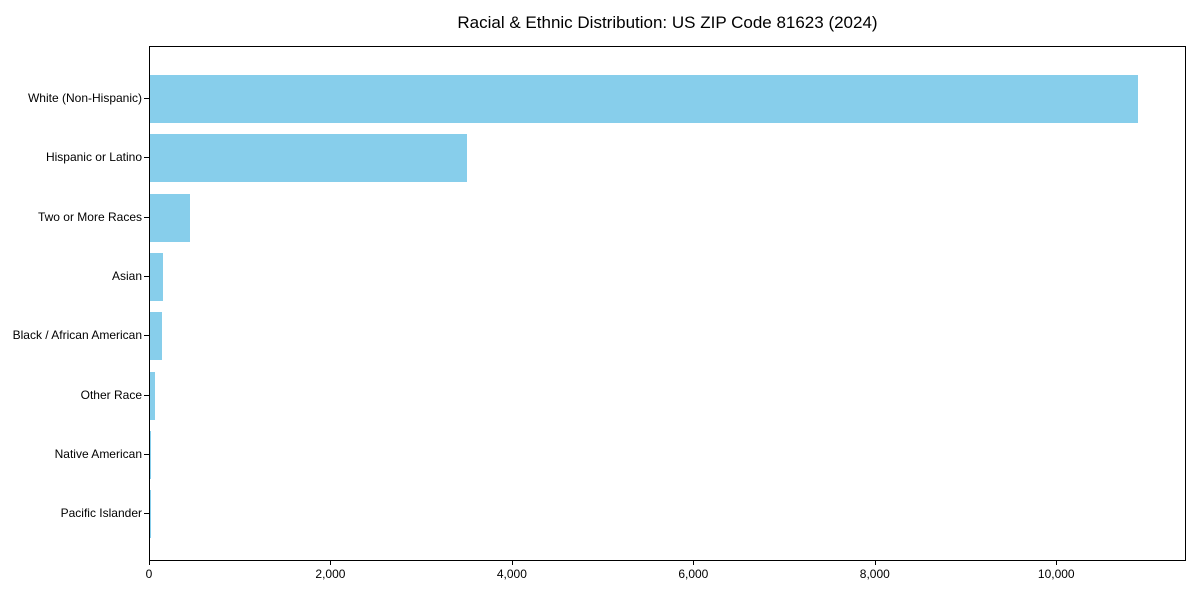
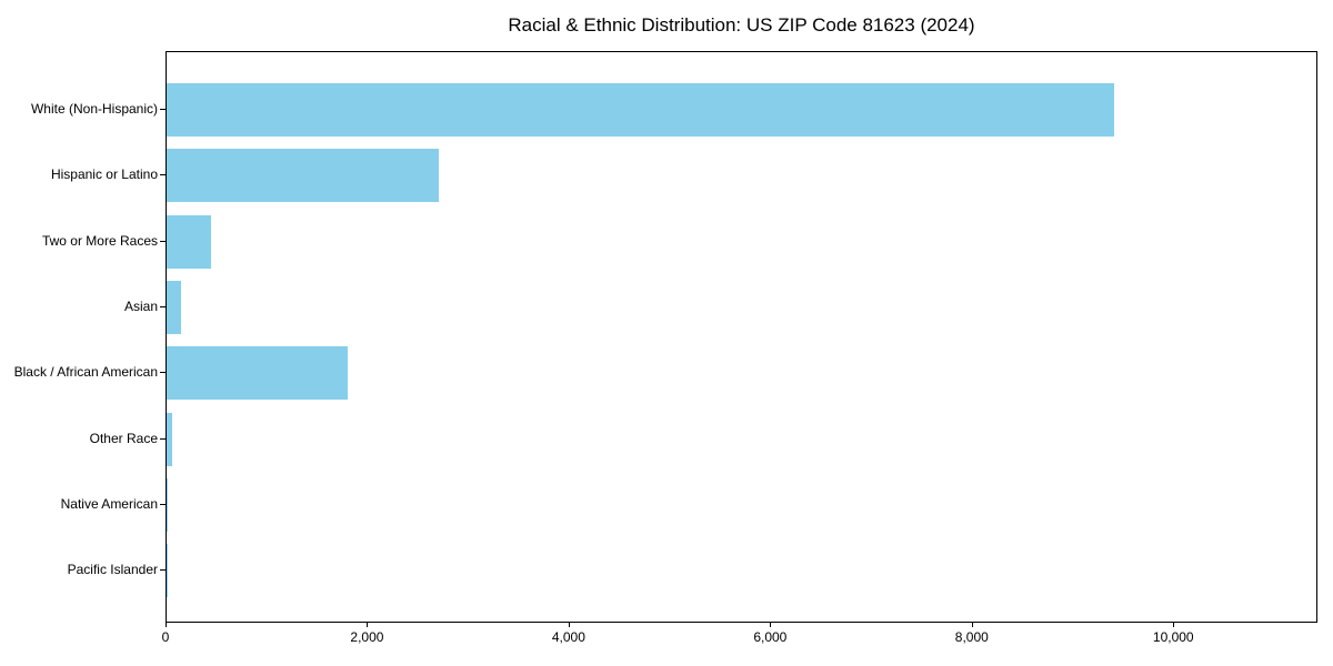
White (Non-Hispanic): 10900 -> 9400
Hispanic or Latino: 3500 -> 2700
Black / African American: 100 -> 1800
